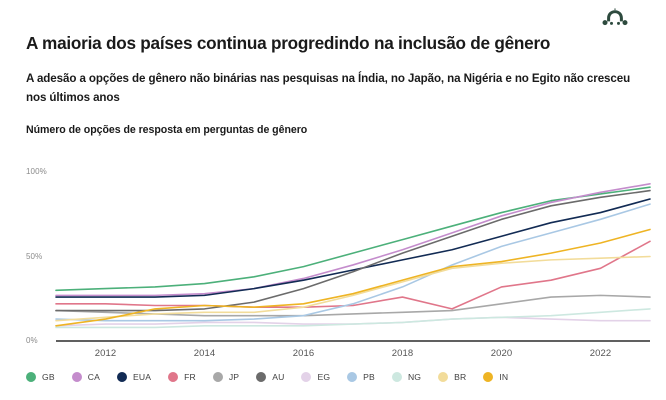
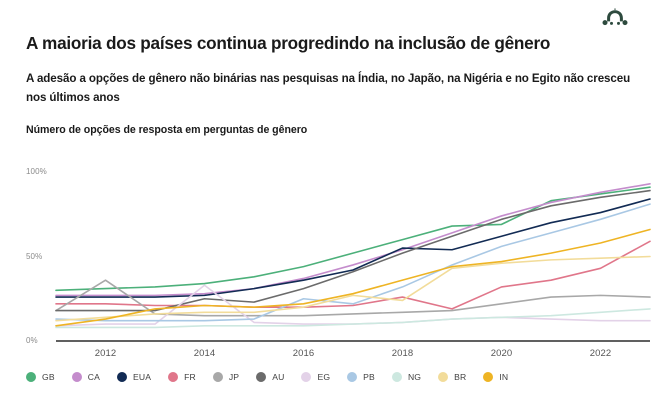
JP/2012: 17% -> 36%
AU/2014: 19% -> 25%
EG/2014: 11% -> 33%
PB/2016: 15% -> 25%
EUA/2018: 48% -> 55%
BR/2018: 35% -> 24%
GB/2020: 76% -> 69%
